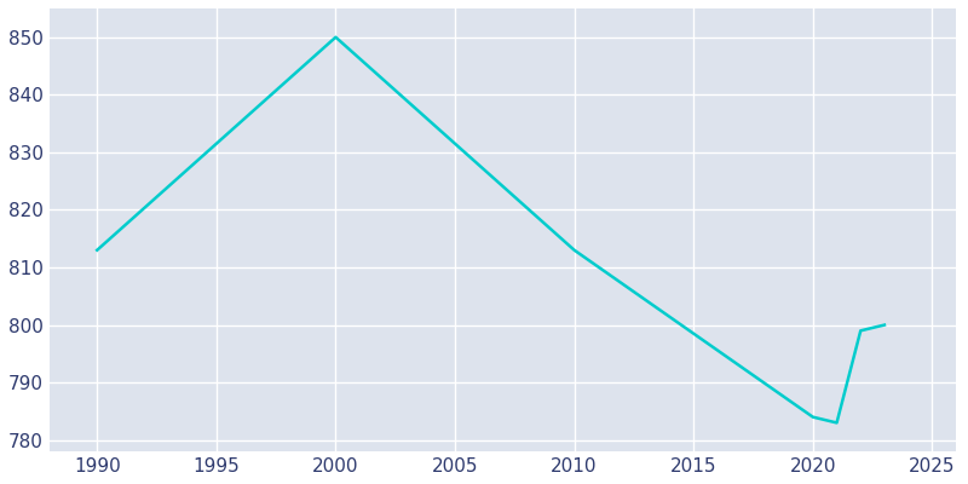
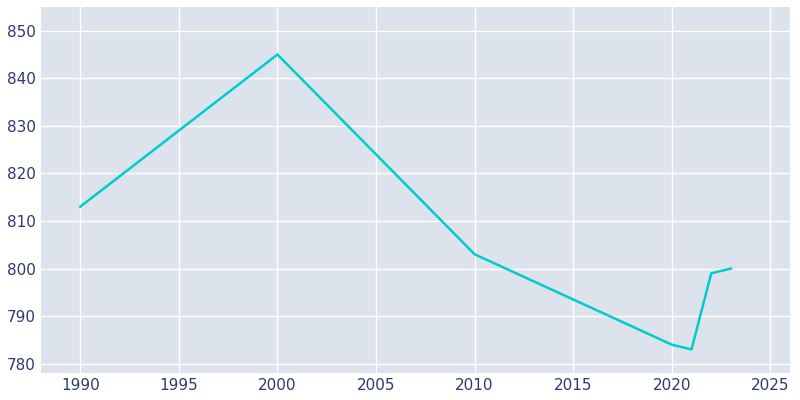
2000: 850 -> 845
2010: 813 -> 803
